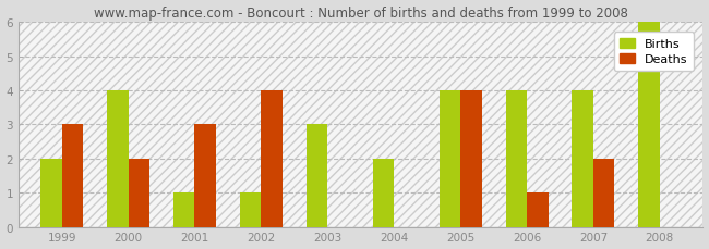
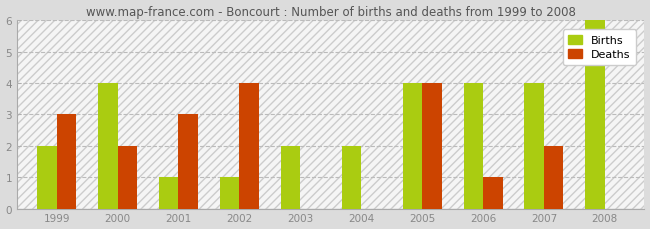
Births/2003: 3 -> 2
